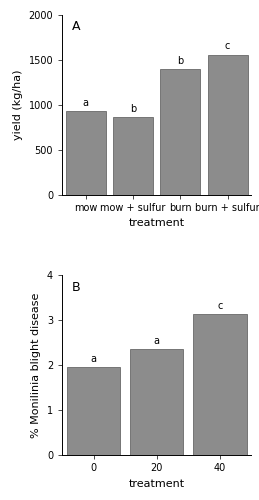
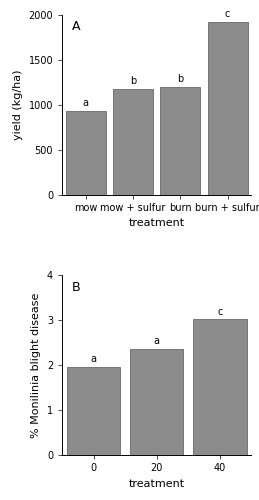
mow + sulfur: 860 -> 1180
burn: 1400 -> 1200
burn + sulfur: 1560 -> 1920
40: 3.15 -> 3.02
